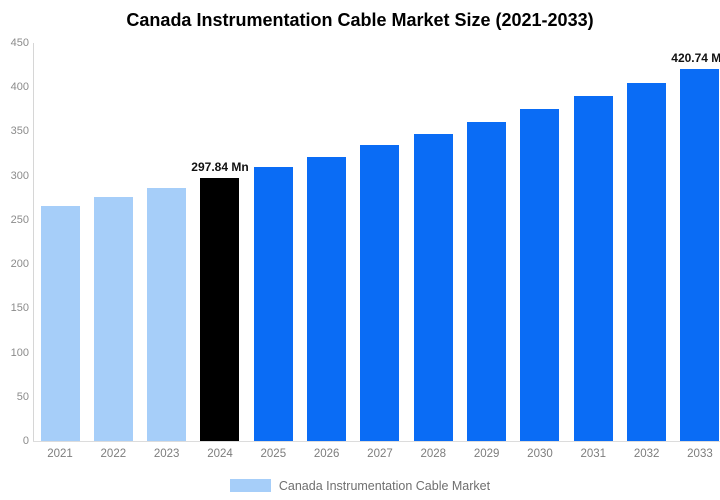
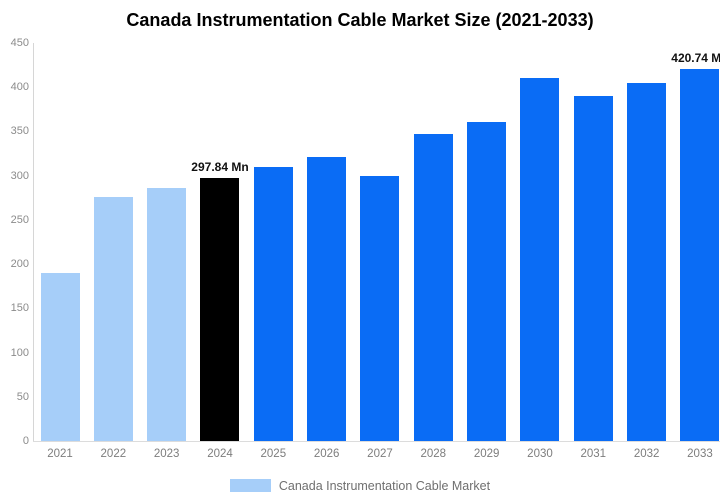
2021: 270 -> 190
2027: 330 -> 300
2030: 370 -> 410
